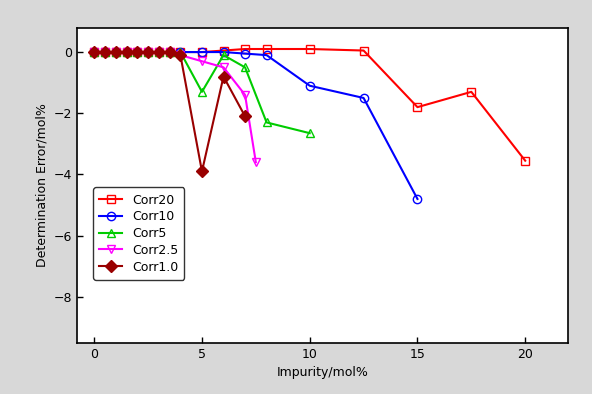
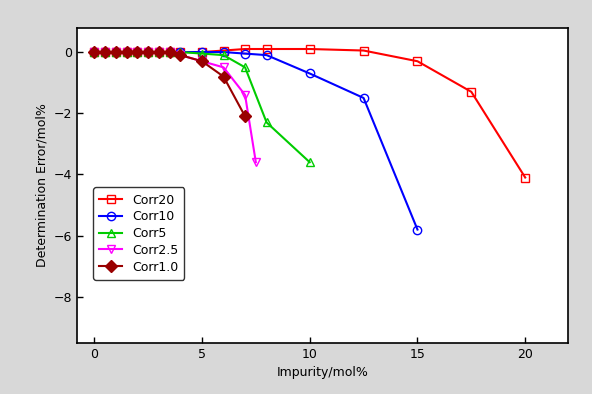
Corr5/5: -1.30 -> -0.05
Corr1.0/5: -3.9 -> -0.3
Corr10/10: -1.10 -> -0.70
Corr5/10: -2.65 -> -3.60
Corr20/15: -1.80 -> -0.30
Corr10/15: -4.80 -> -5.80
Corr20/20: -3.55 -> -4.10
